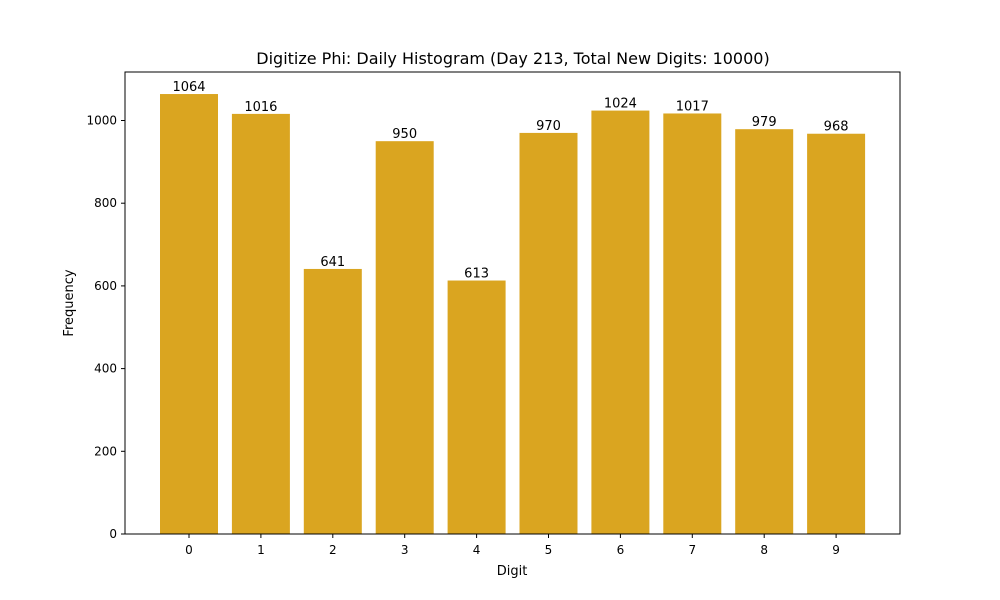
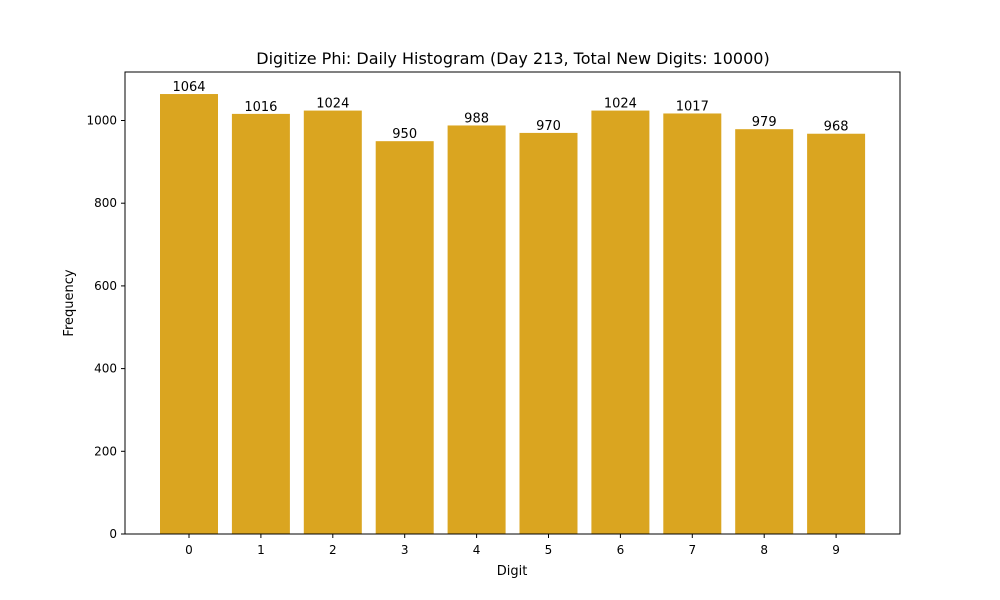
2: 641 -> 1024
4: 613 -> 988
